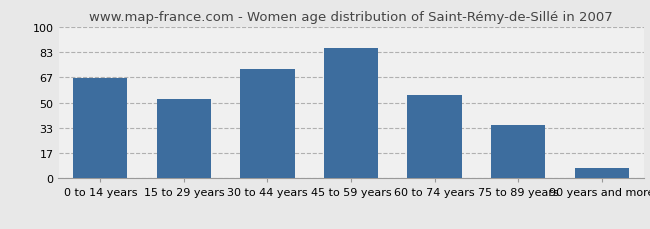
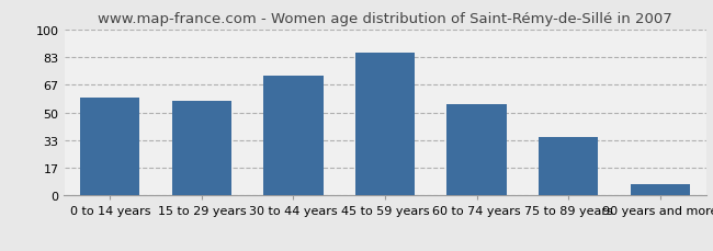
0 to 14 years: 66 -> 59
15 to 29 years: 52 -> 57
